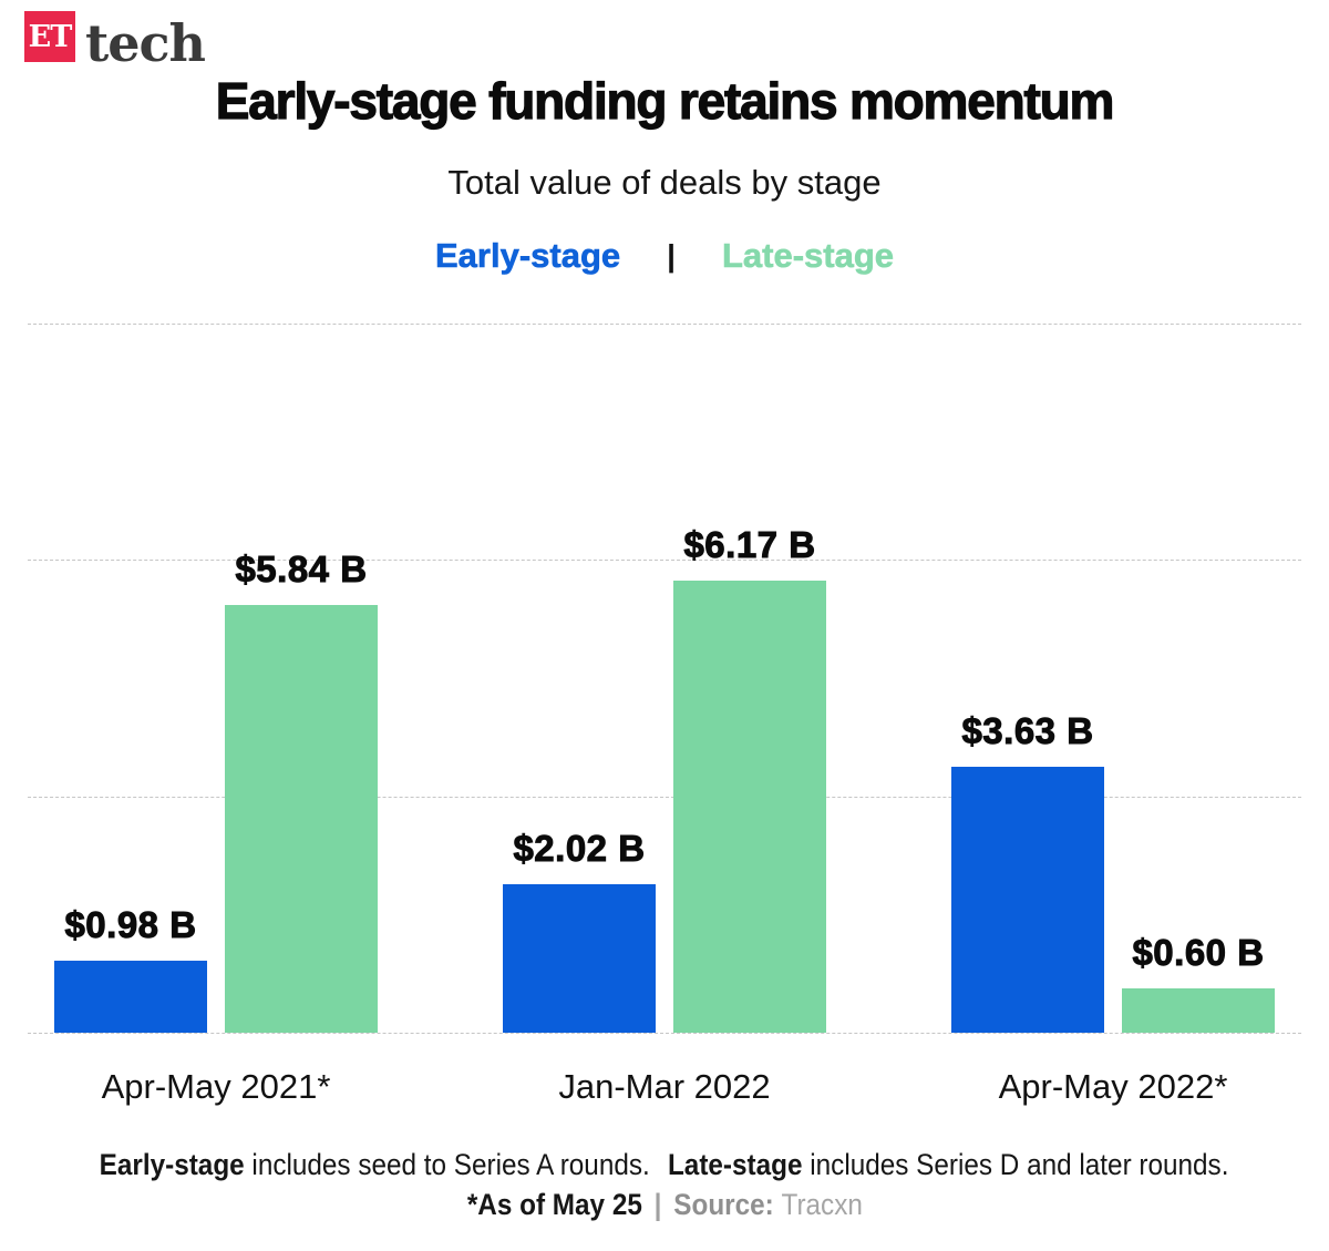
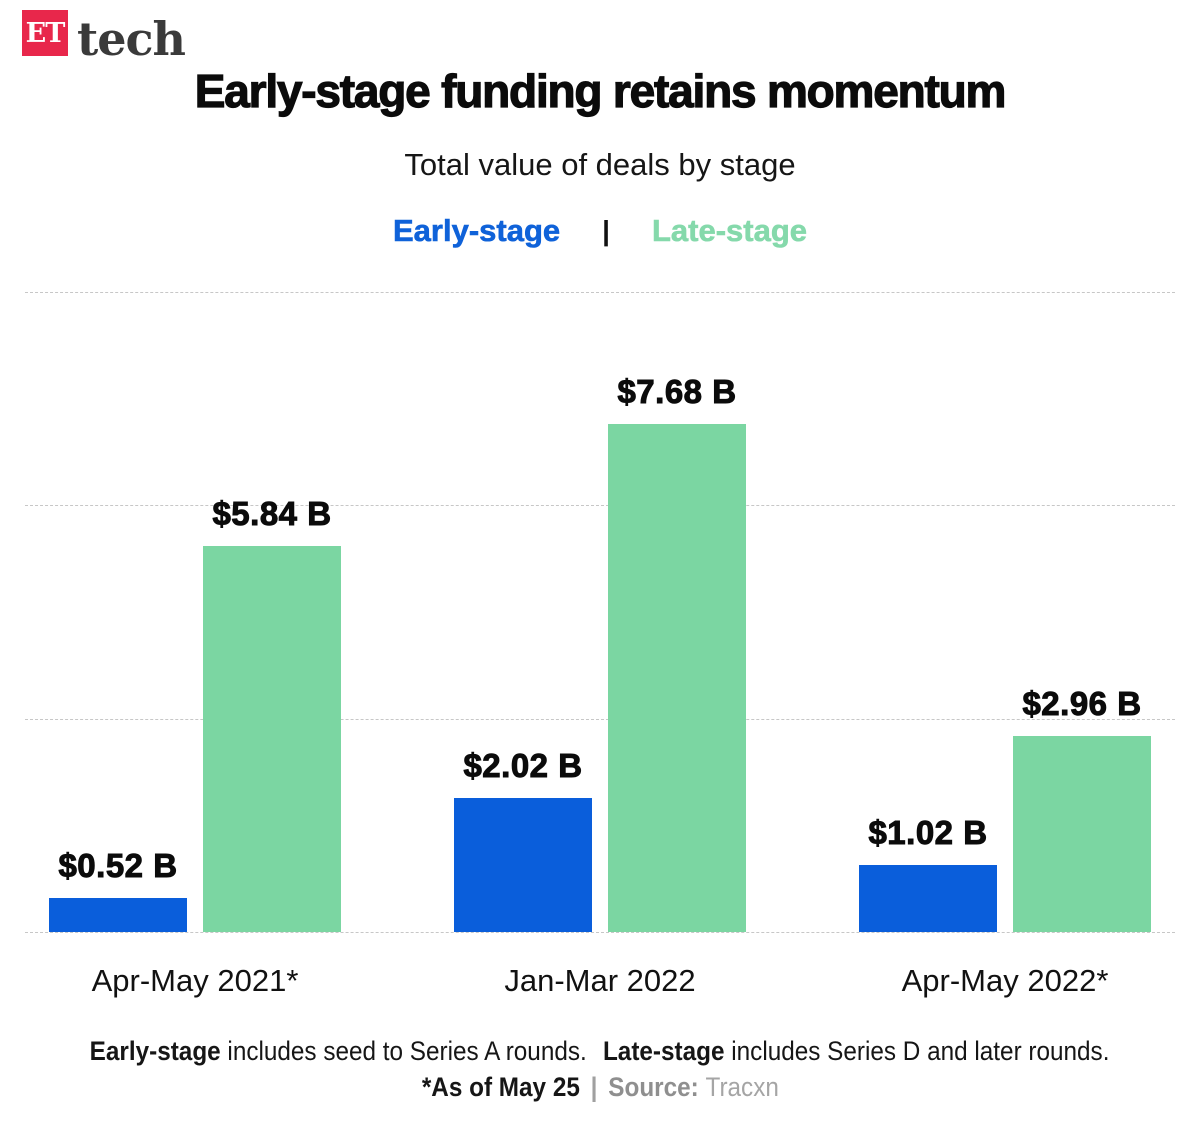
Early-stage/Apr-May 2021*: $0.98 -> $0.52
Late-stage/Jan-Mar 2022: $6.17 -> $7.68
Early-stage/Apr-May 2022*: $3.63 -> $1.02
Late-stage/Apr-May 2022*: $0.60 -> $2.96
